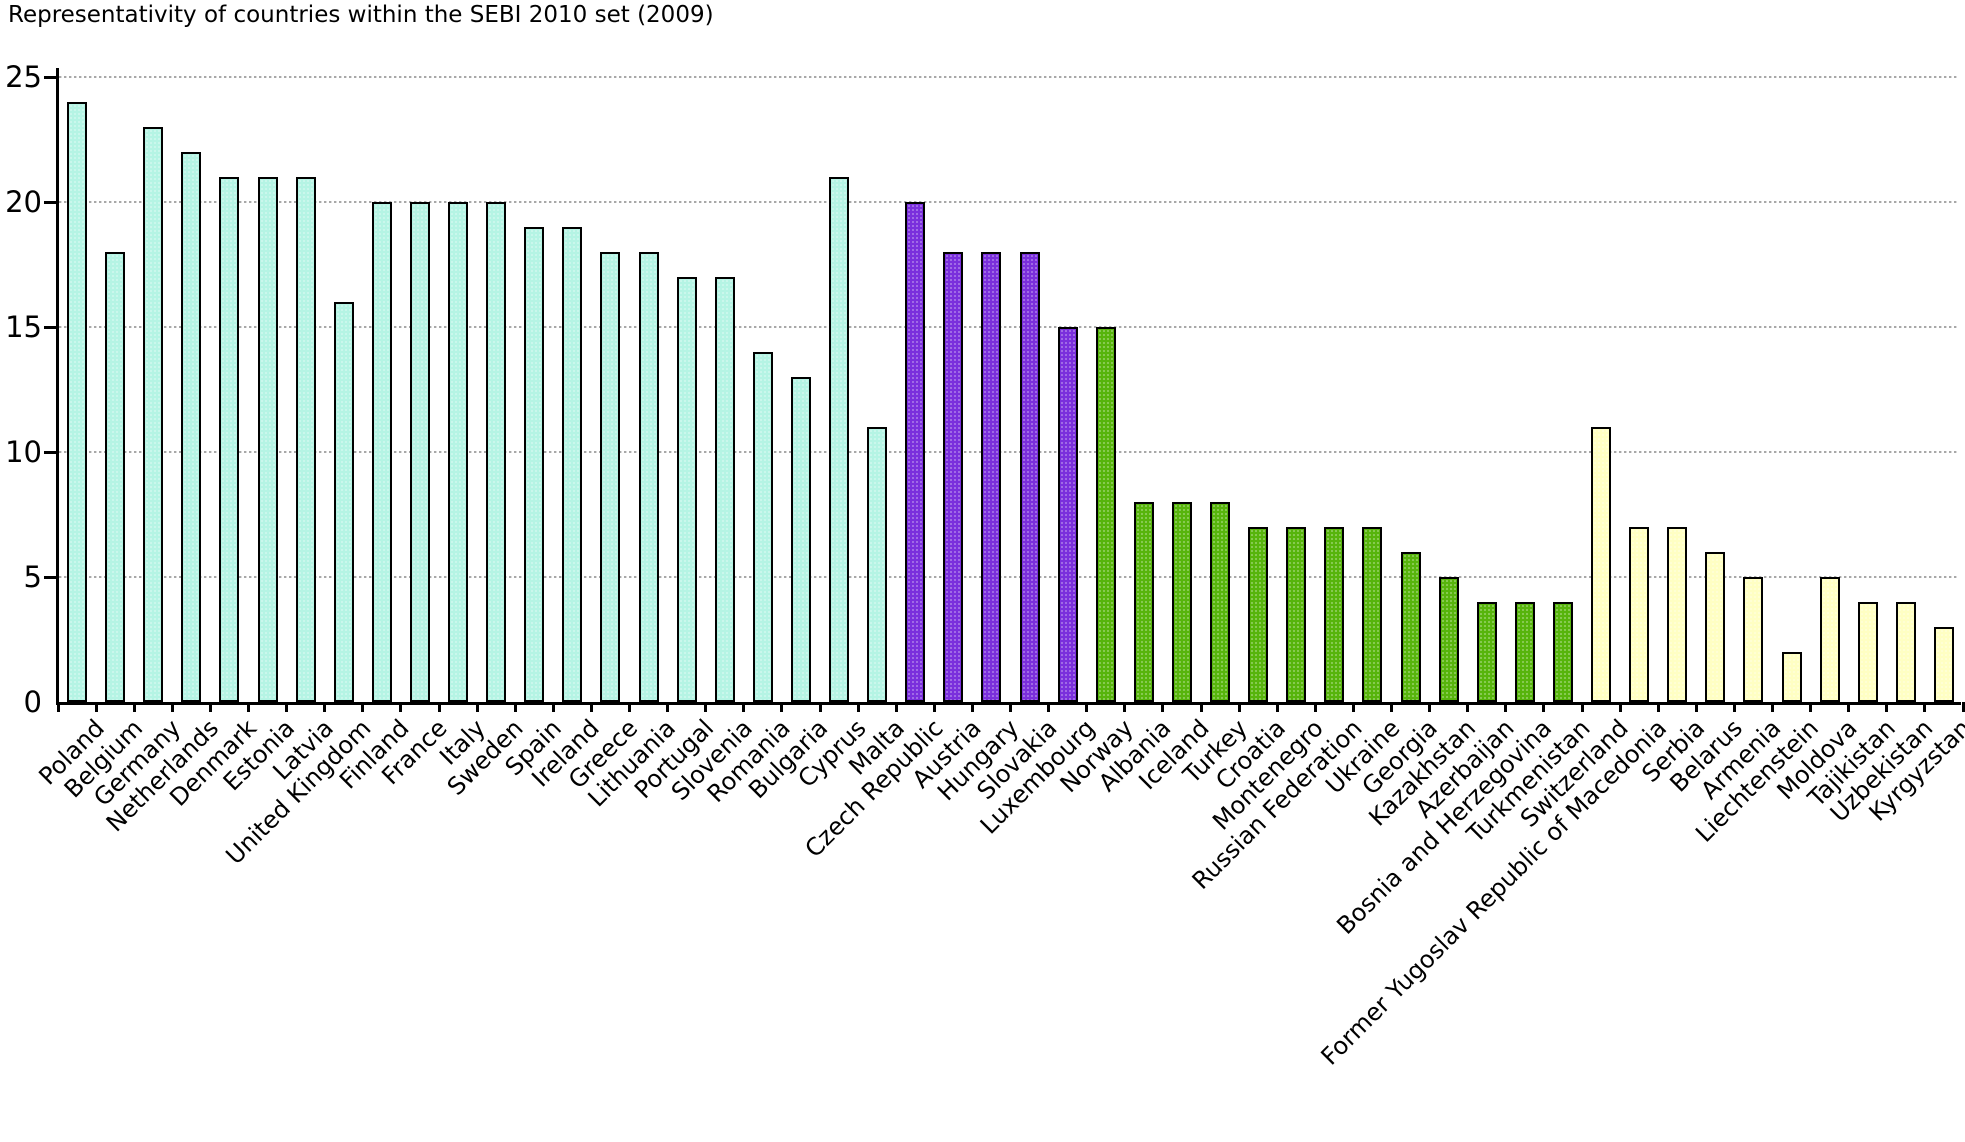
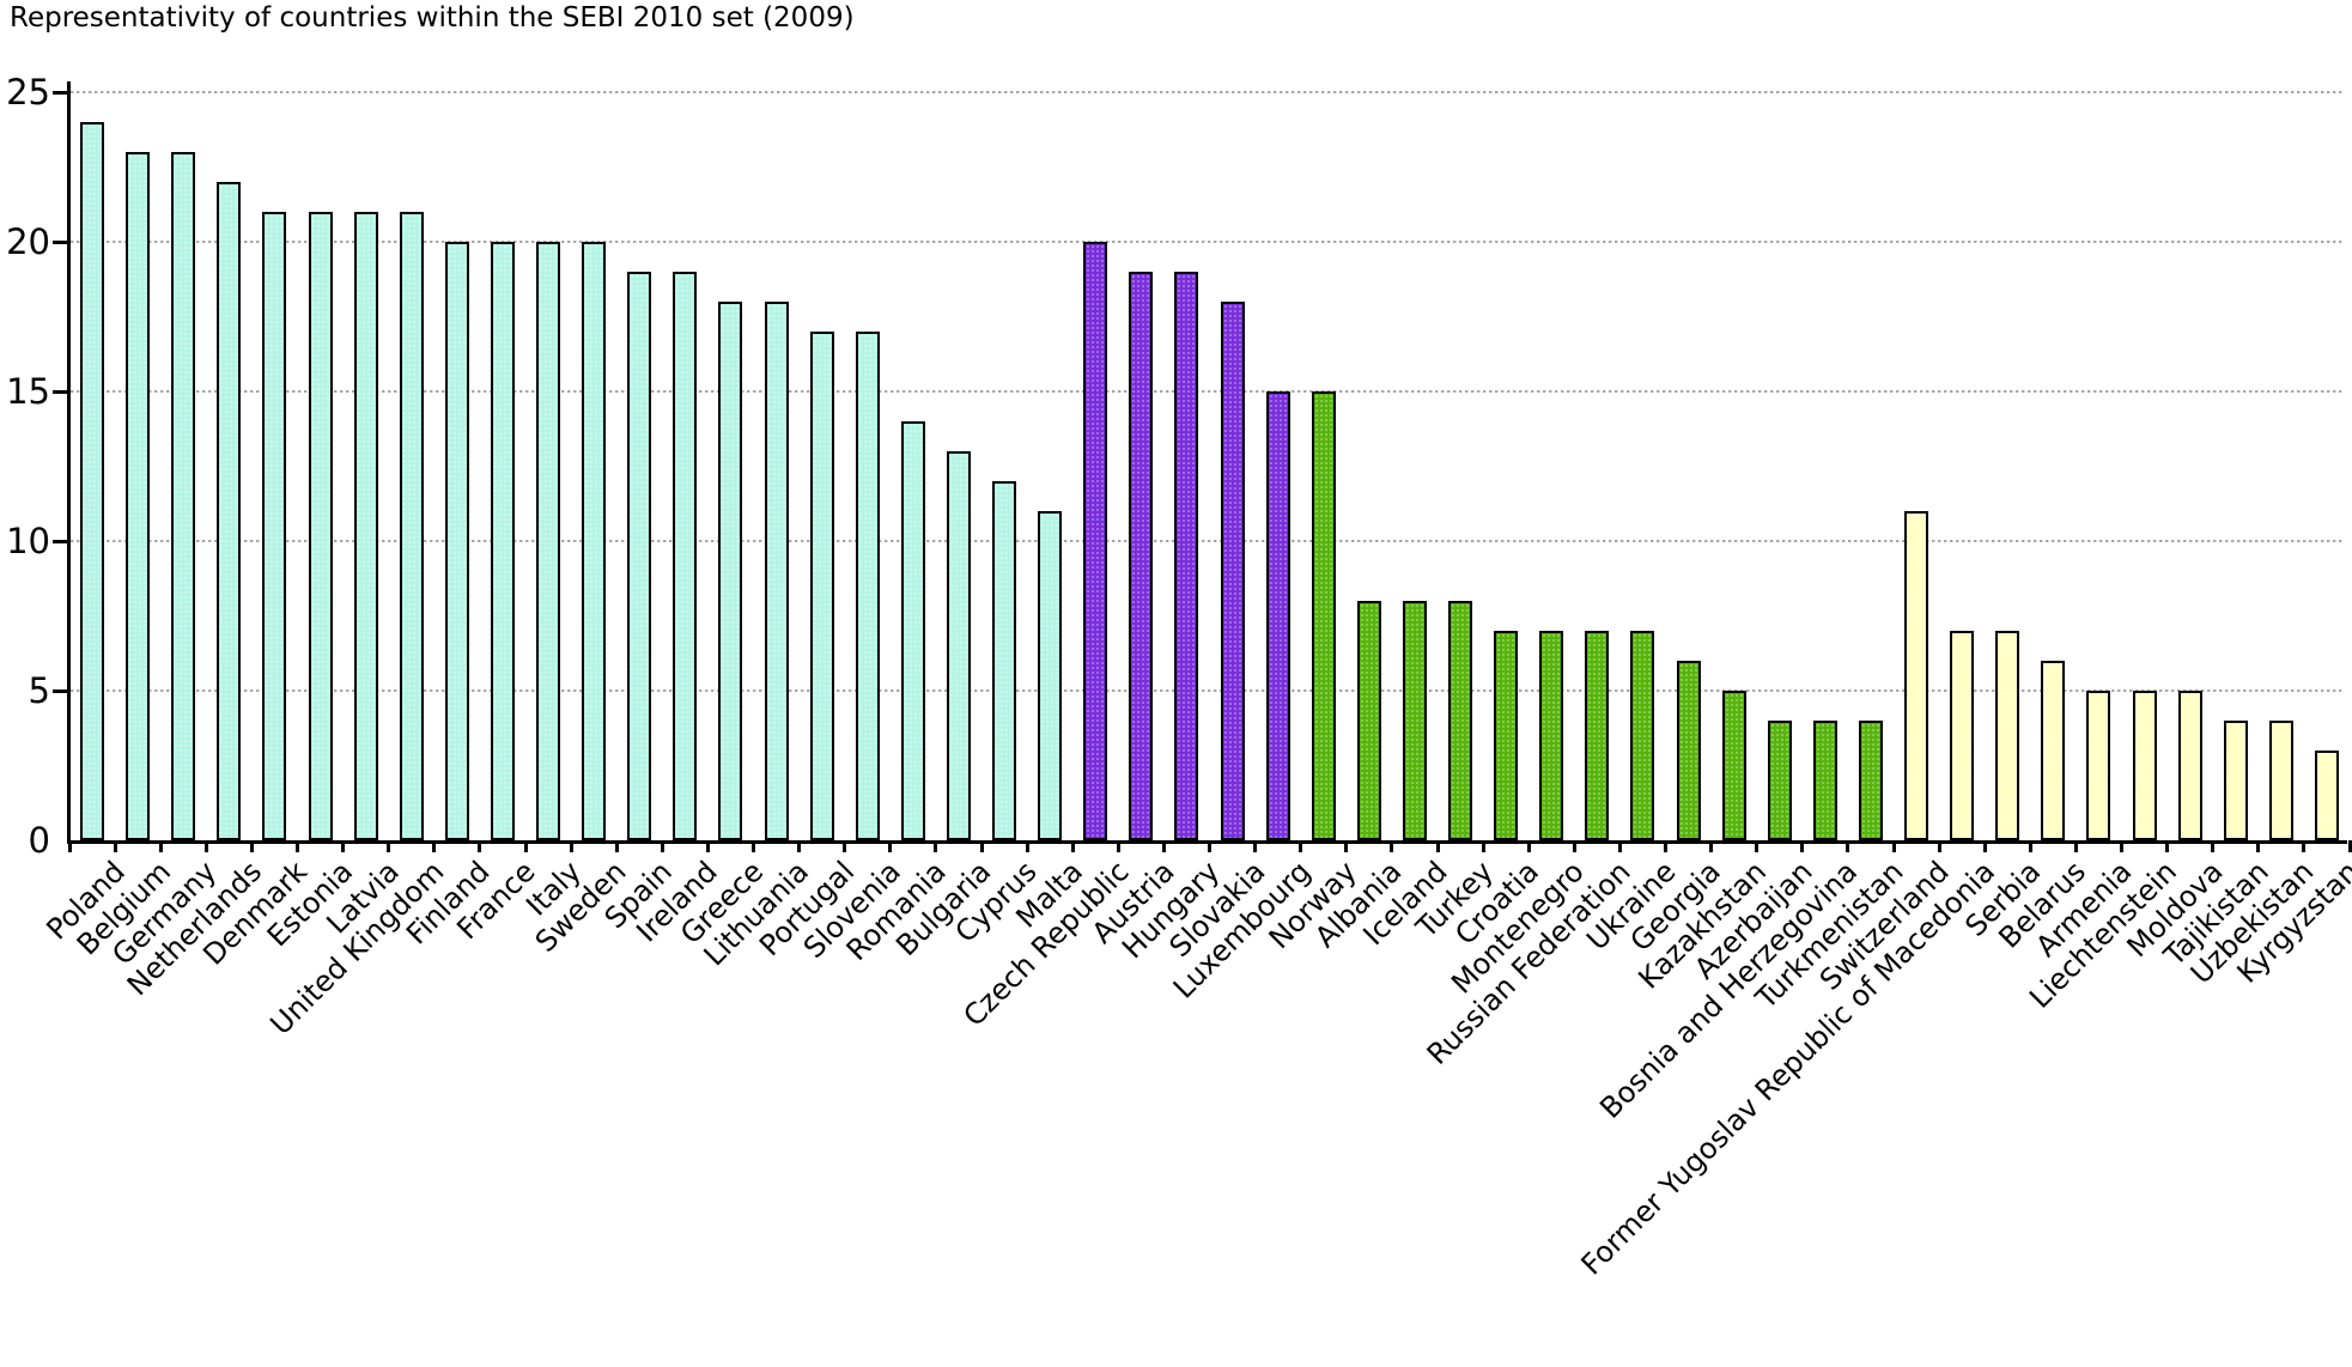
Belgium: 18 -> 23
United Kingdom: 16 -> 21
Cyprus: 21 -> 12
Austria: 18 -> 19
Hungary: 18 -> 19
Liechtenstein: 2 -> 5
